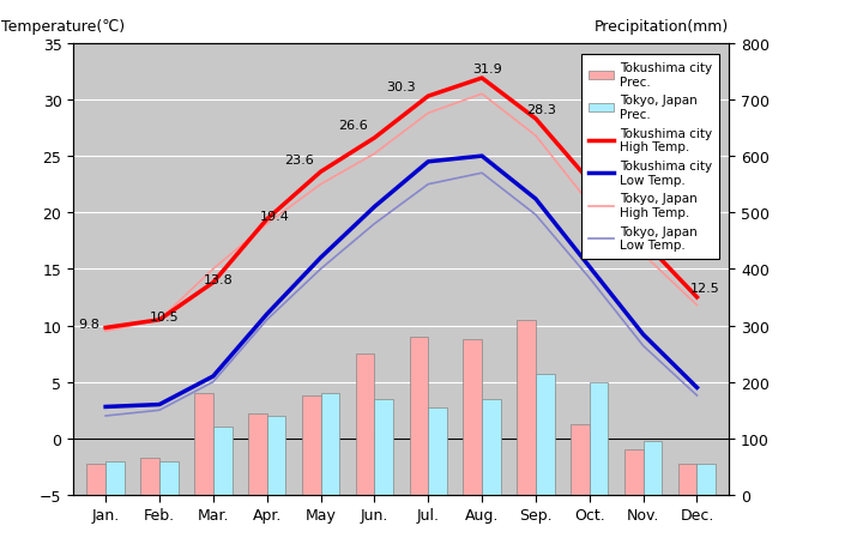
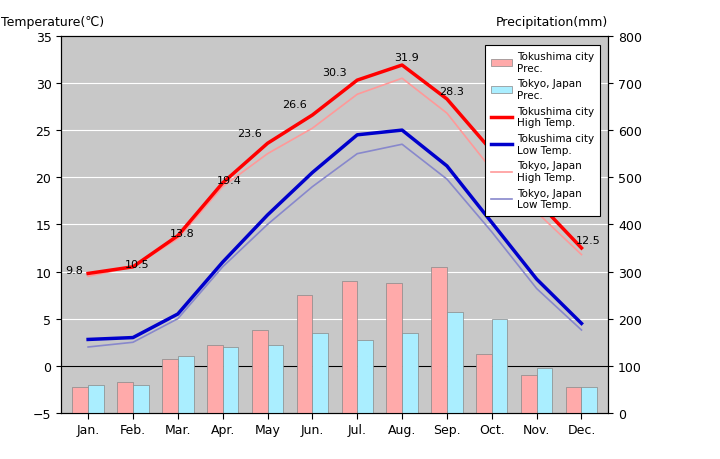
Tokushima city Prec./Mar.: 180 -> 115
Tokyo, Japan High Temp./Mar.: 15.0 -> 13.5
Tokyo, Japan Prec./May: 180 -> 145
